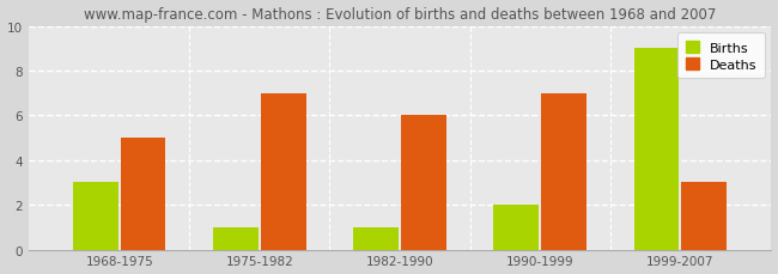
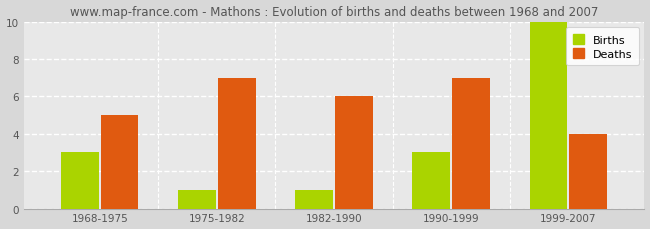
Births/1990-1999: 2 -> 3
Births/1999-2007: 9 -> 10
Deaths/1999-2007: 3 -> 4
